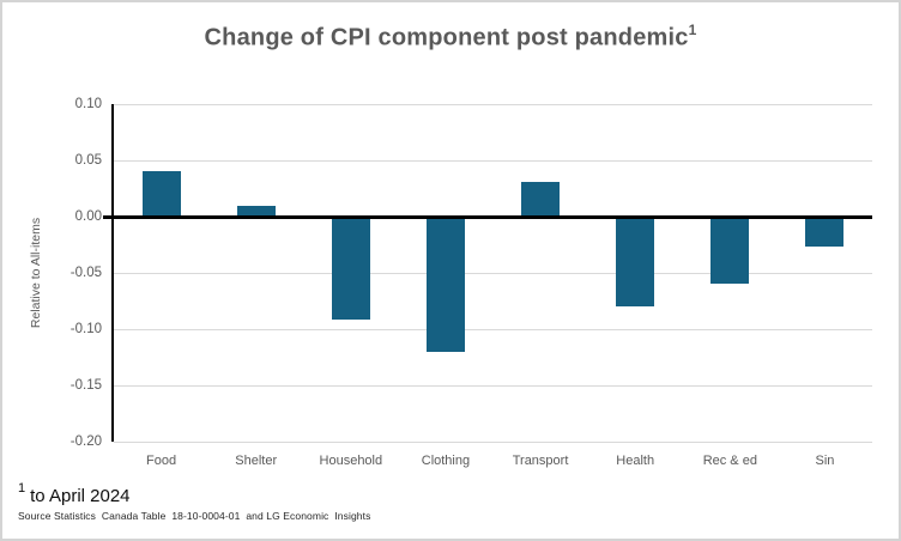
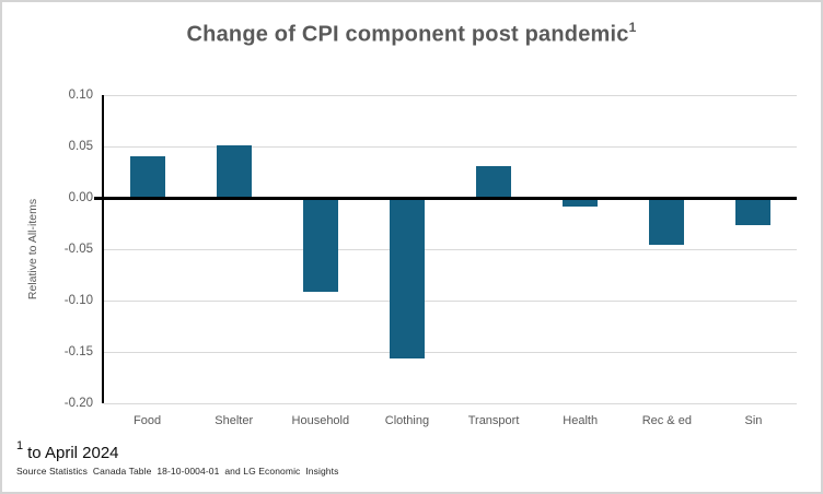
Shelter: 0.01 -> 0.05
Clothing: -0.12 -> -0.16
Health: -0.08 -> -0.01
Rec & ed: -0.06 -> -0.05
